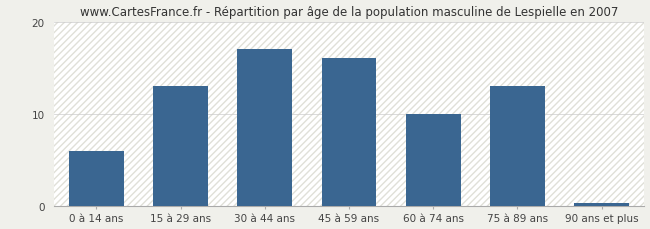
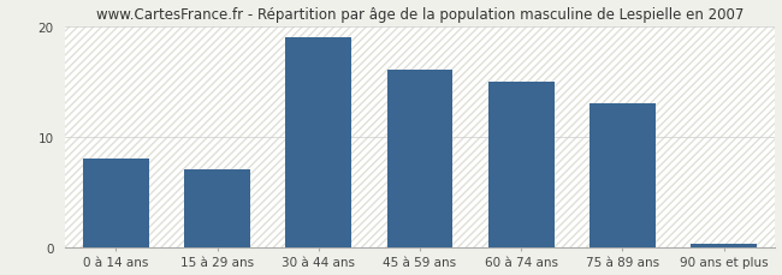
0 à 14 ans: 6.0 -> 8.0
15 à 29 ans: 13.0 -> 7.0
30 à 44 ans: 17.0 -> 19.0
60 à 74 ans: 10.0 -> 15.0
